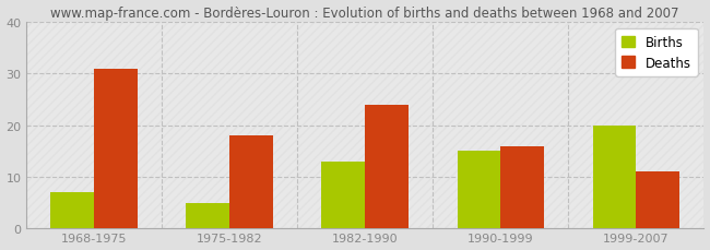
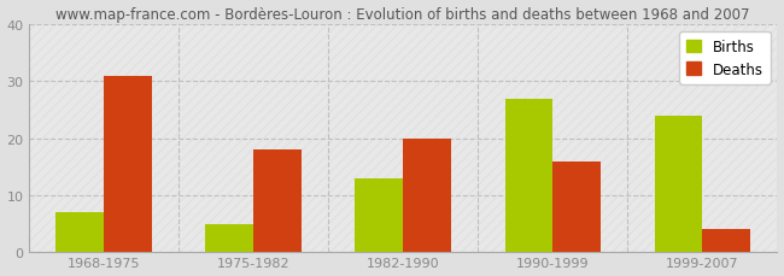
Deaths/1982-1990: 24 -> 20
Births/1990-1999: 15 -> 27
Births/1999-2007: 20 -> 24
Deaths/1999-2007: 11 -> 4
